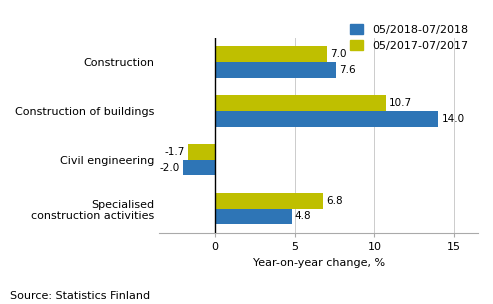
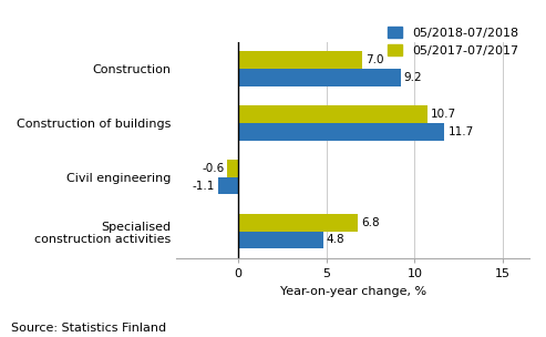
05/2018-07/2018/Construction: 7.6 -> 9.2
05/2018-07/2018/Construction of buildings: 14.0 -> 11.7
05/2017-07/2017/Civil engineering: -1.7 -> -0.6
05/2018-07/2018/Civil engineering: -2.0 -> -1.1
